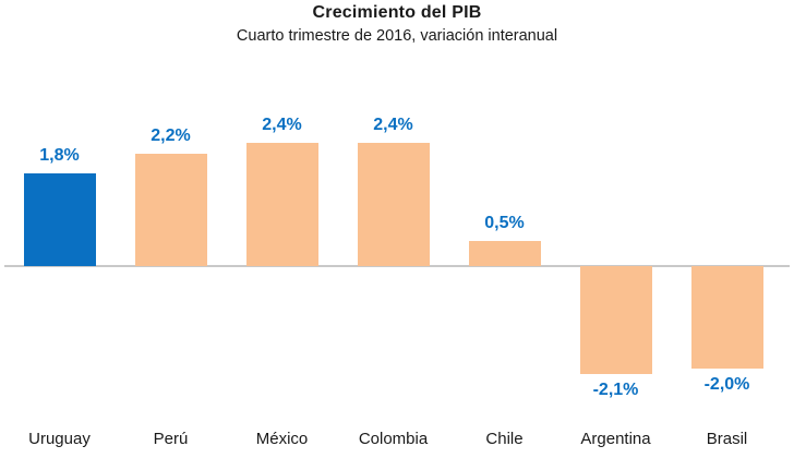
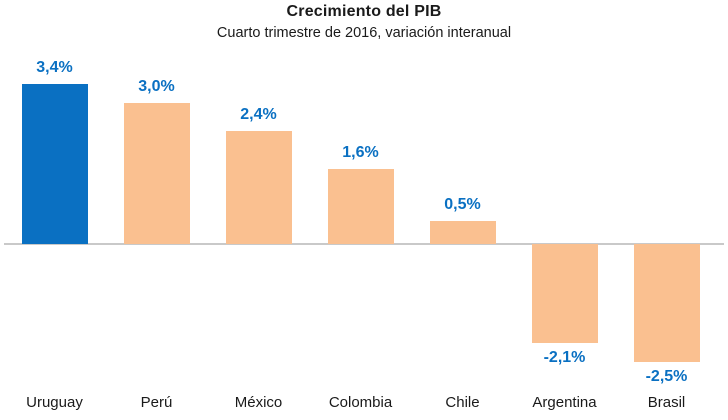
Uruguay: 1,8% -> 3,4%
Perú: 2,2% -> 3,0%
Colombia: 2,4% -> 1,6%
Brasil: -2,0% -> -2,5%
